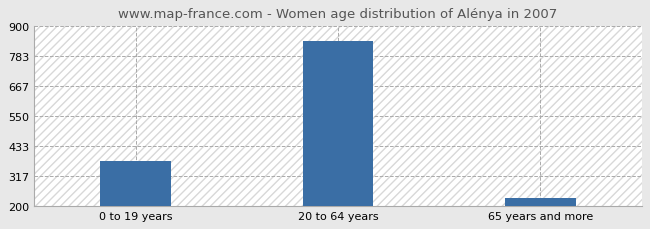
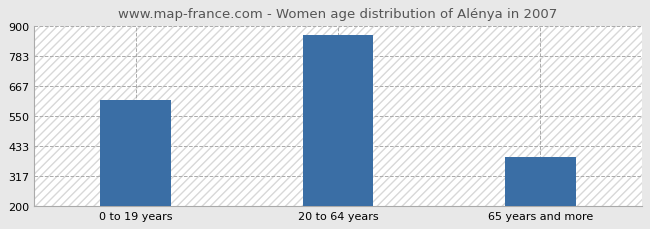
0 to 19 years: 375 -> 610
20 to 64 years: 840 -> 865
65 years and more: 232 -> 390
